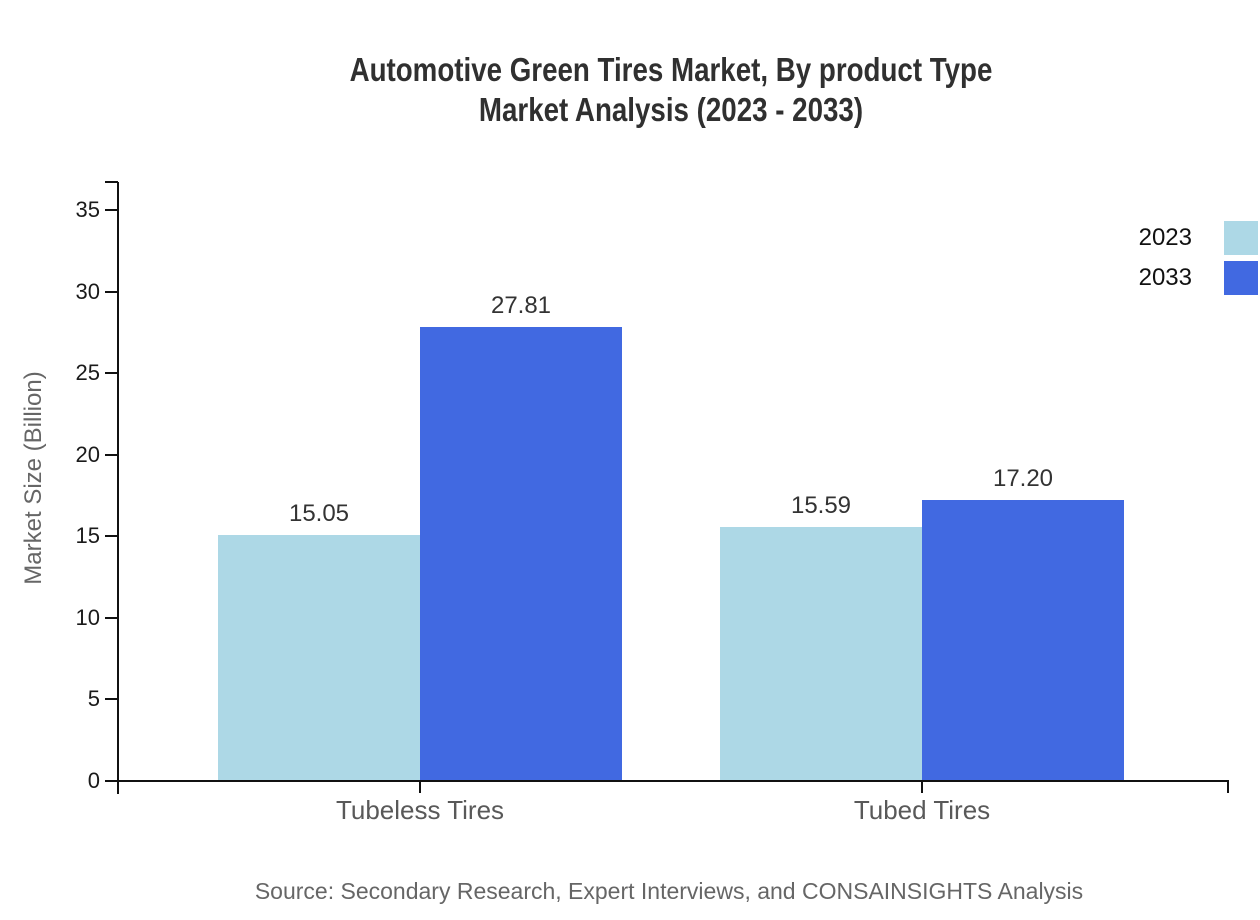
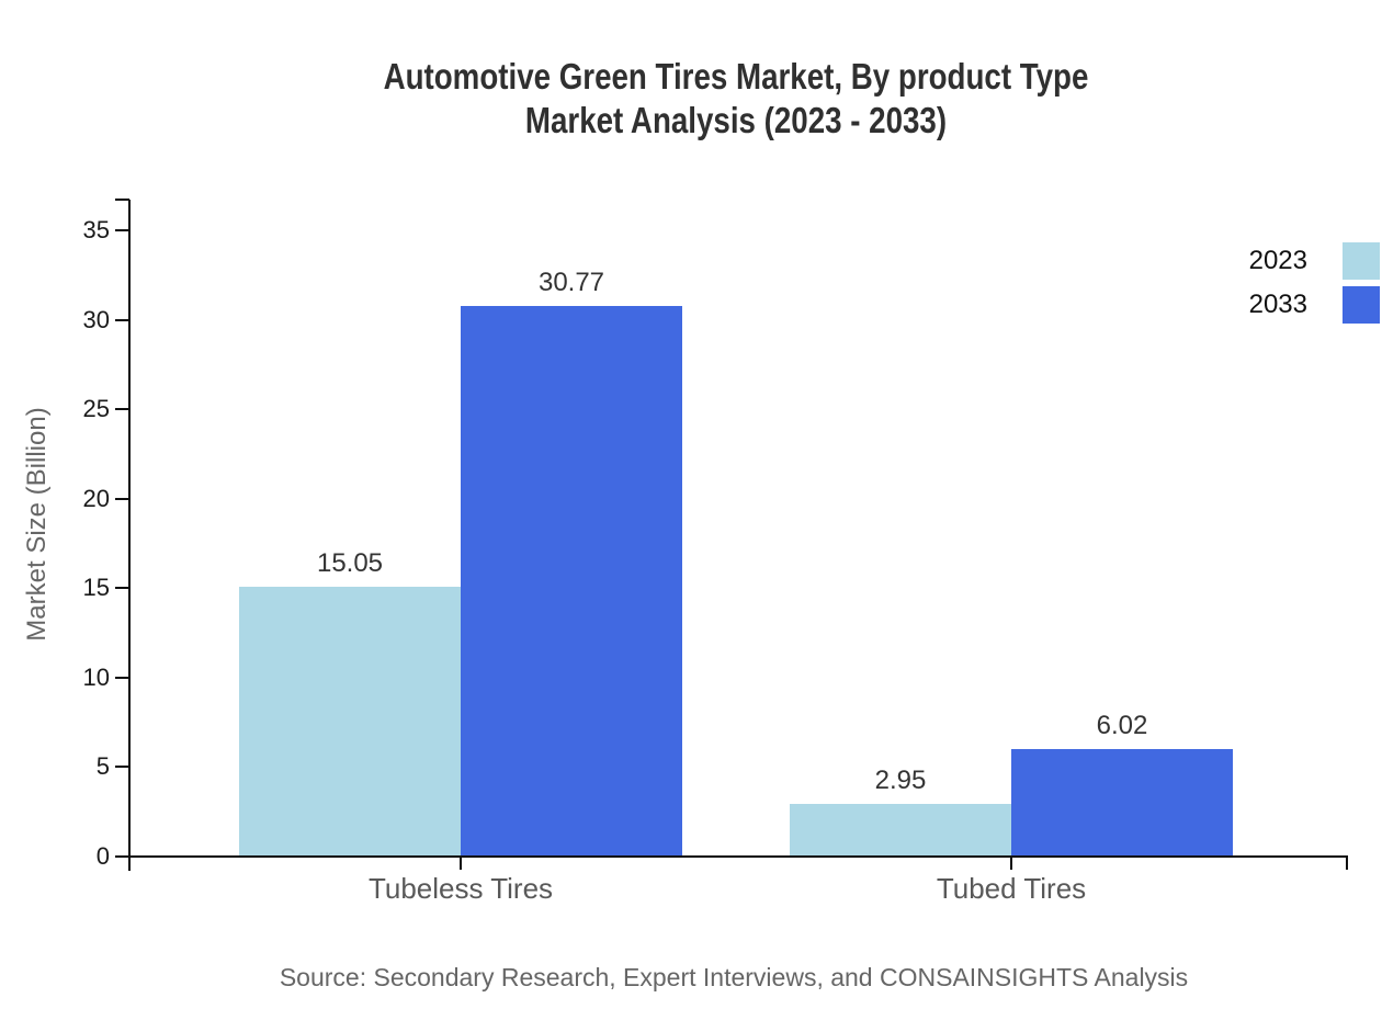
2033/Tubeless Tires: 27.81 -> 30.77
2023/Tubed Tires: 15.59 -> 2.95
2033/Tubed Tires: 17.20 -> 6.02
